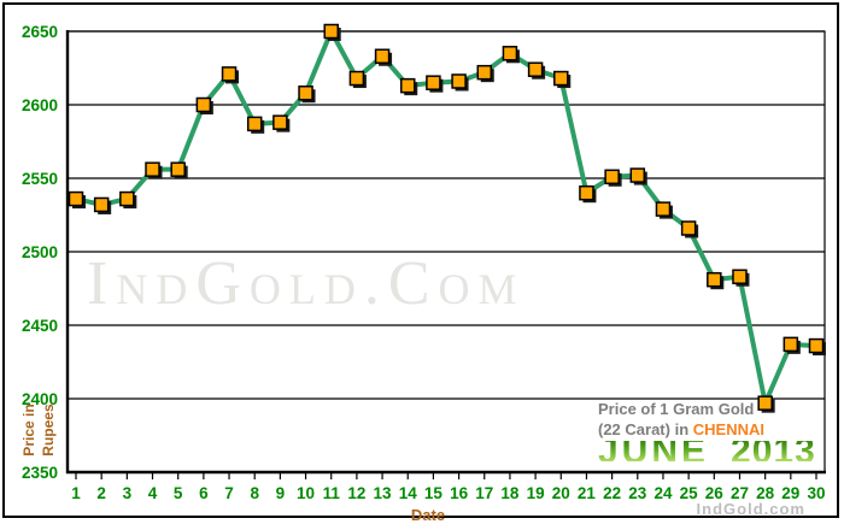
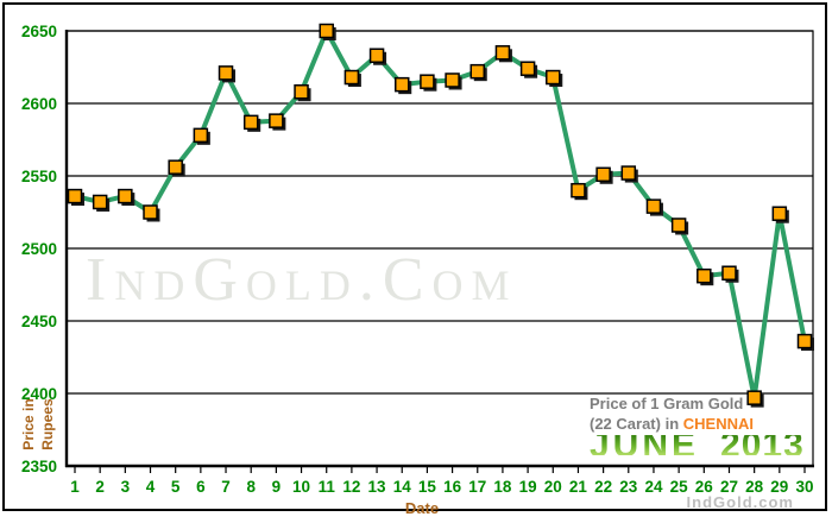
4: 2556 -> 2525
6: 2600 -> 2578
29: 2437 -> 2524
